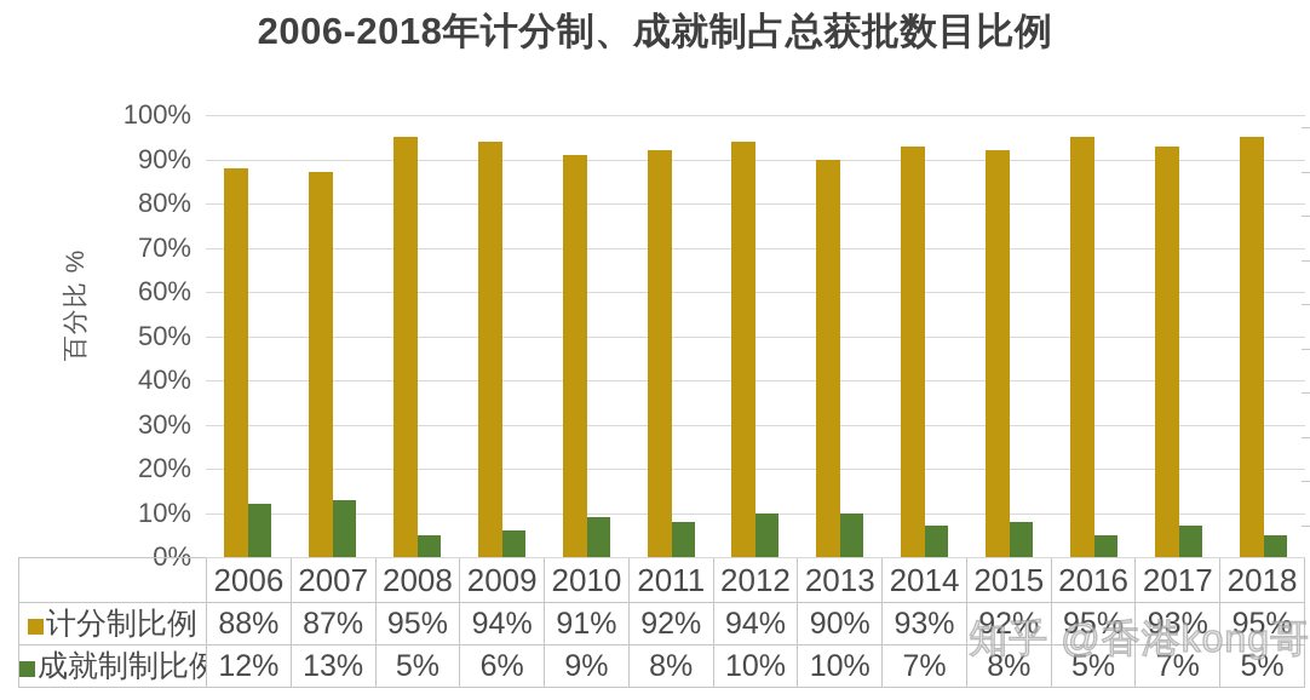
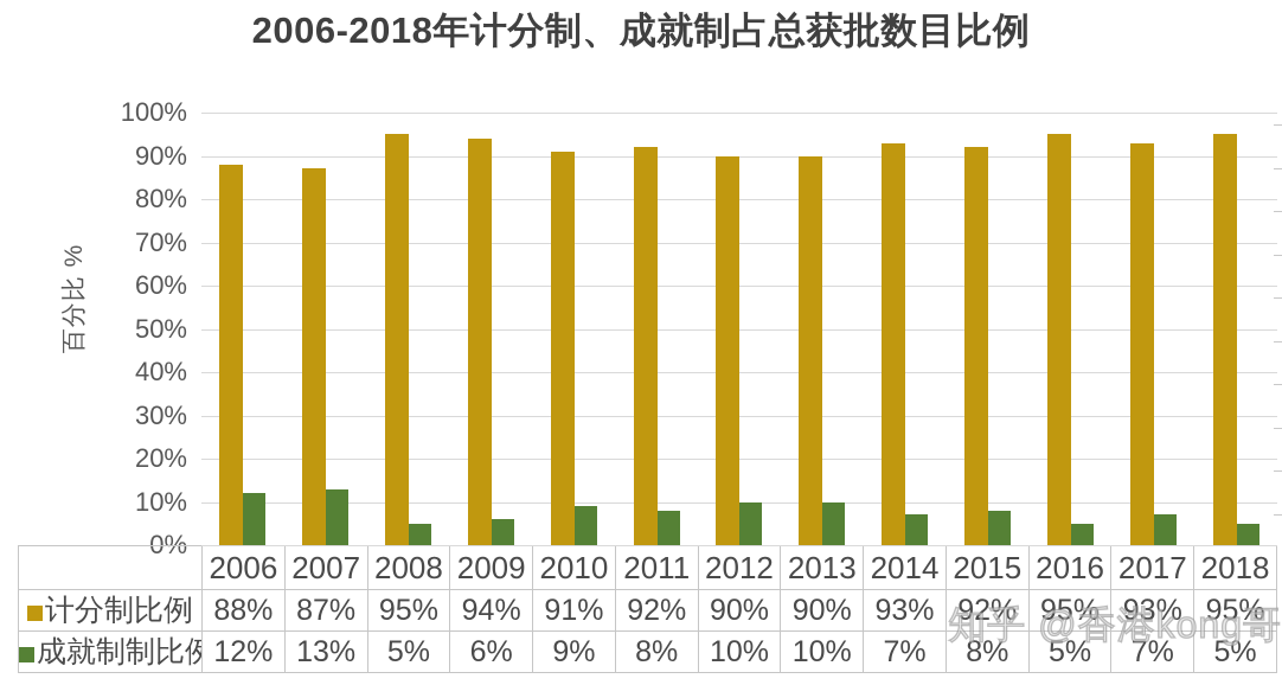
计分制比例/2012: 94% -> 90%
